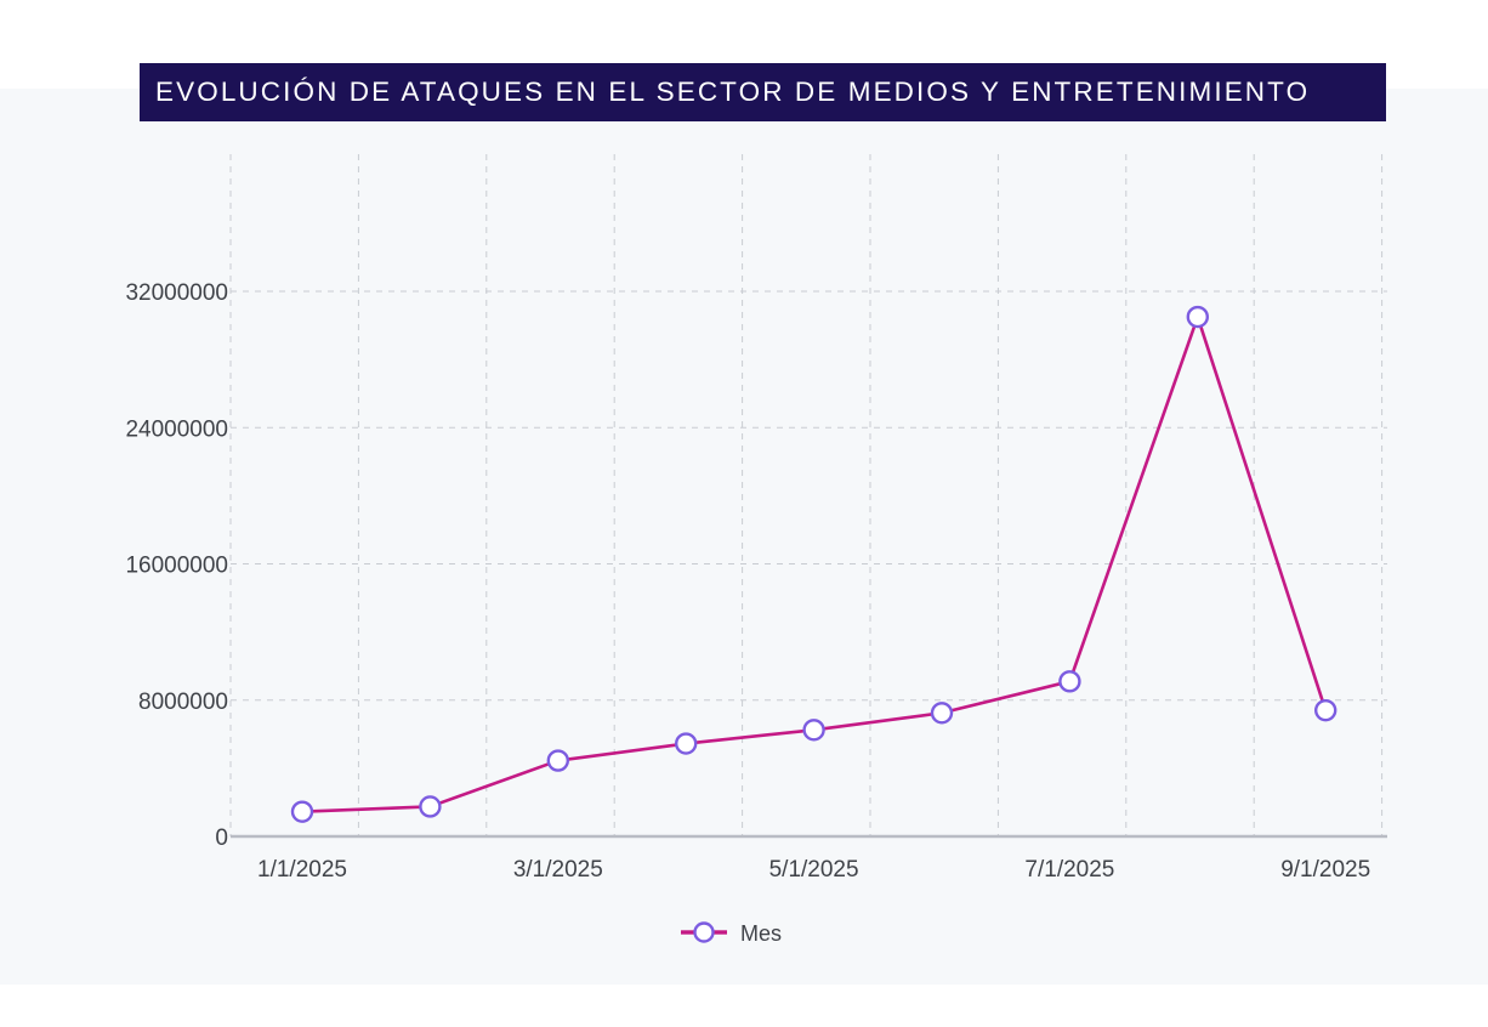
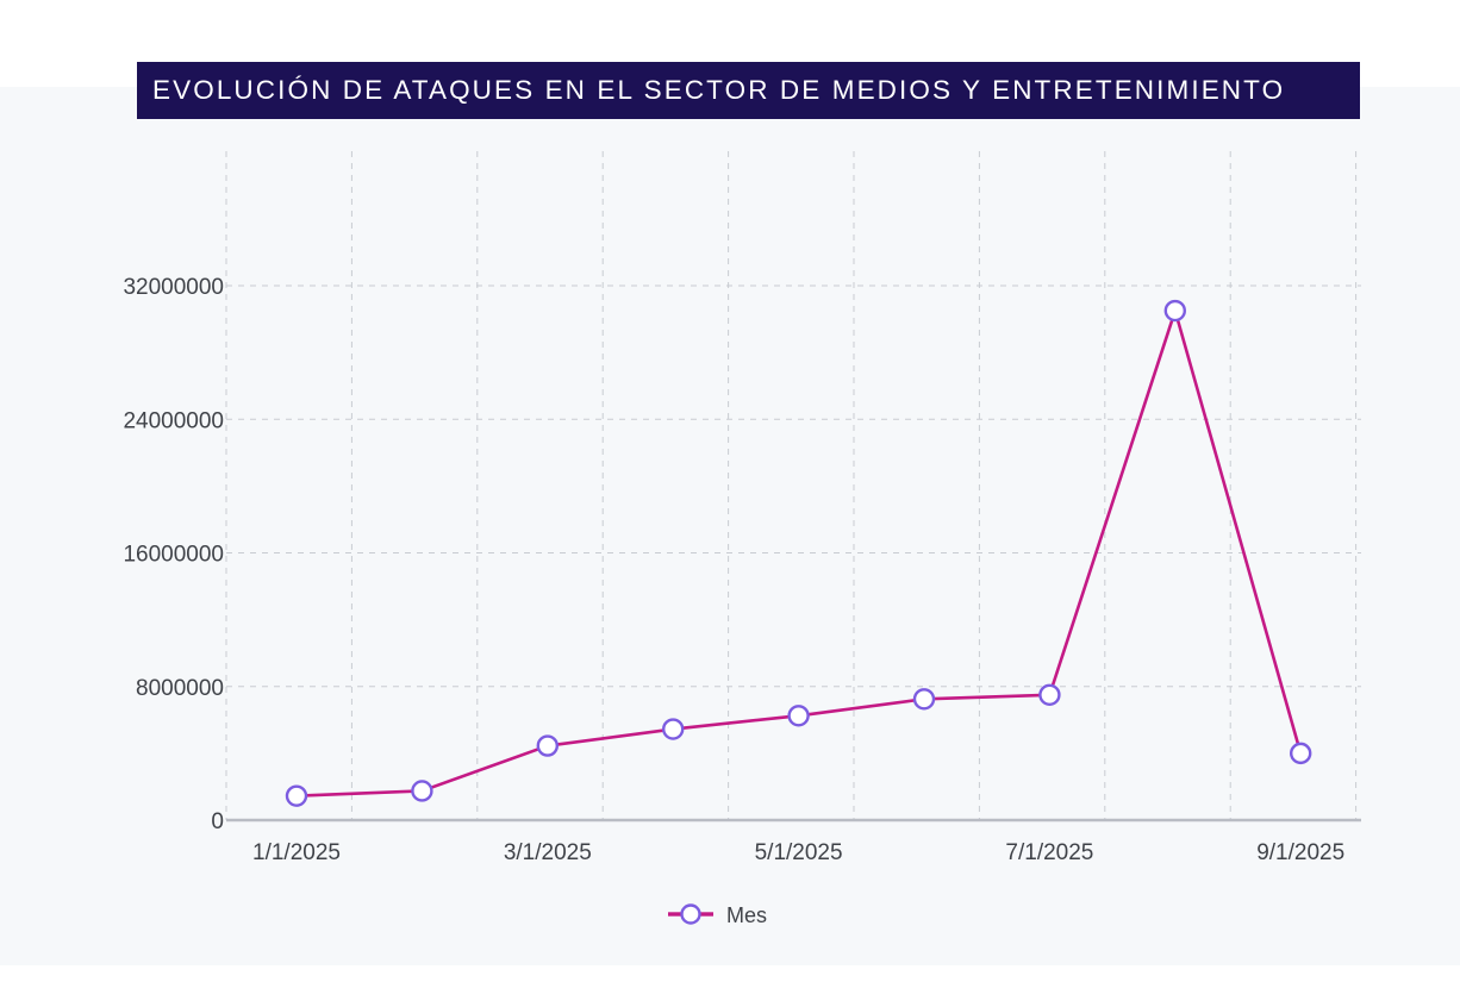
7/1/2025: 9100000 -> 7500000
9/1/2025: 7400000 -> 4000000
